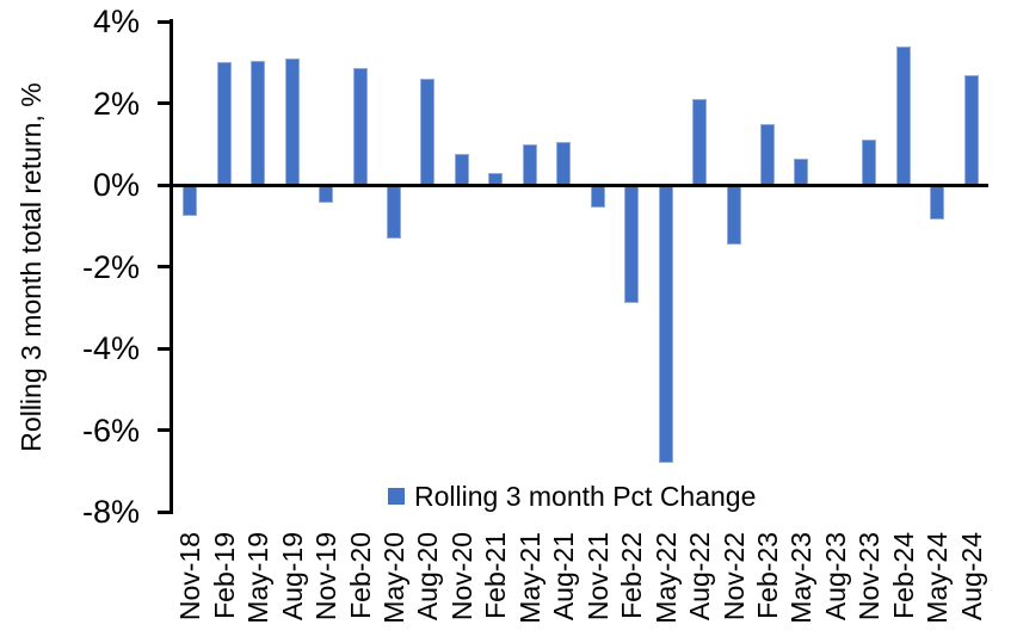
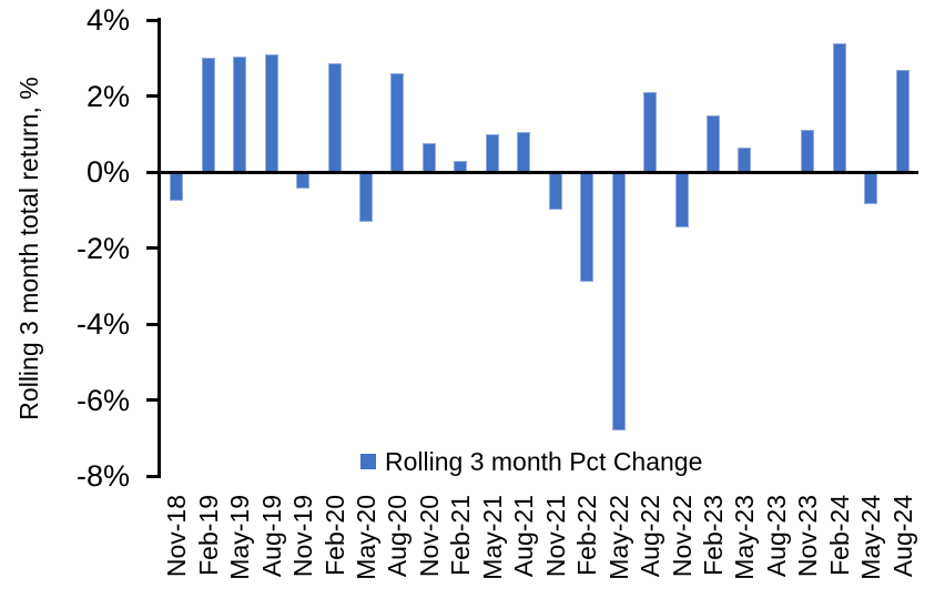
Nov-21: -0.6% -> -1.0%
